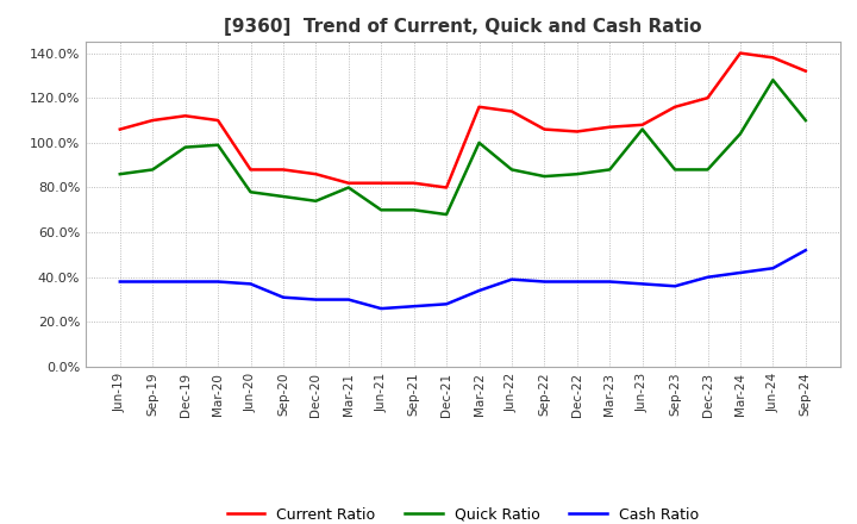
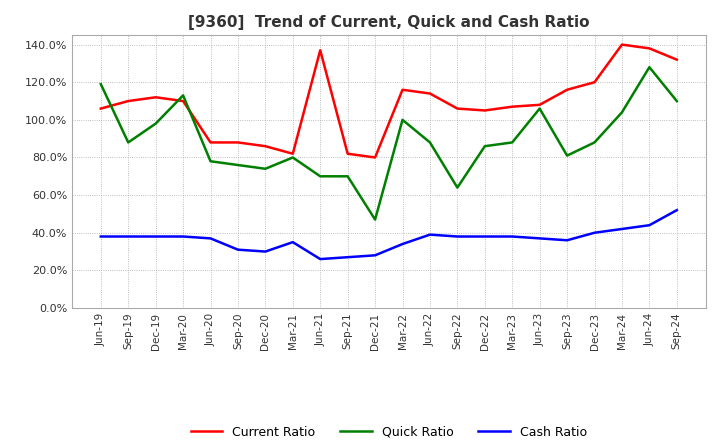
Quick Ratio/Jun-19: 86% -> 119%
Quick Ratio/Mar-20: 99% -> 113%
Cash Ratio/Mar-21: 30% -> 35%
Current Ratio/Jun-21: 82% -> 137%
Quick Ratio/Dec-21: 68% -> 47%
Quick Ratio/Sep-22: 85% -> 64%
Quick Ratio/Sep-23: 88% -> 81%
